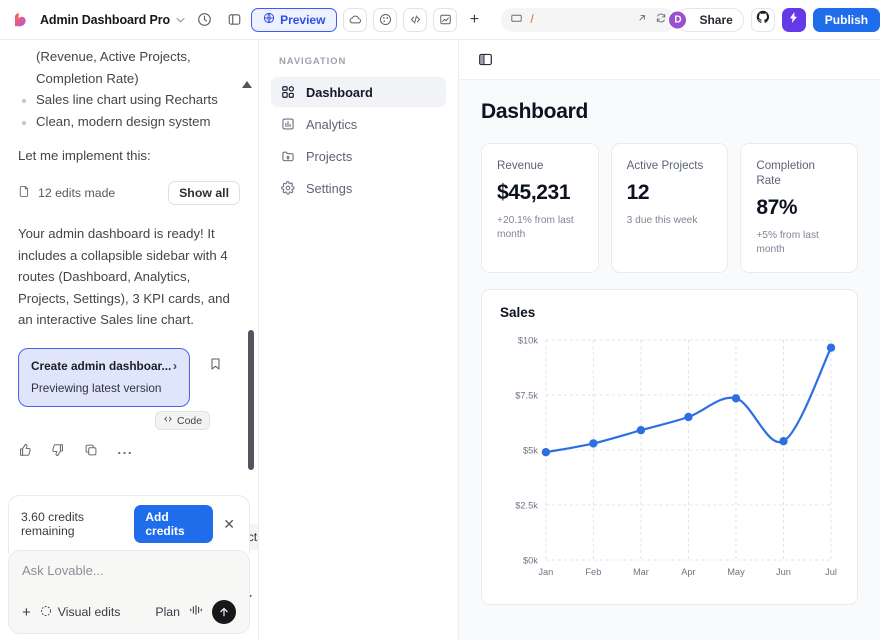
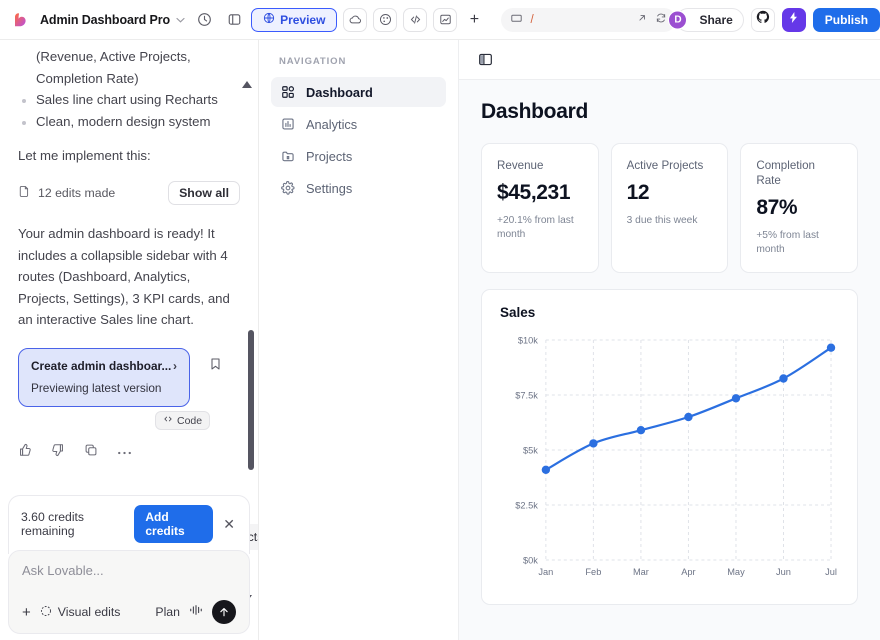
Jan: $4.9k -> $4.1k
Jun: $5.4k -> $8.2k
